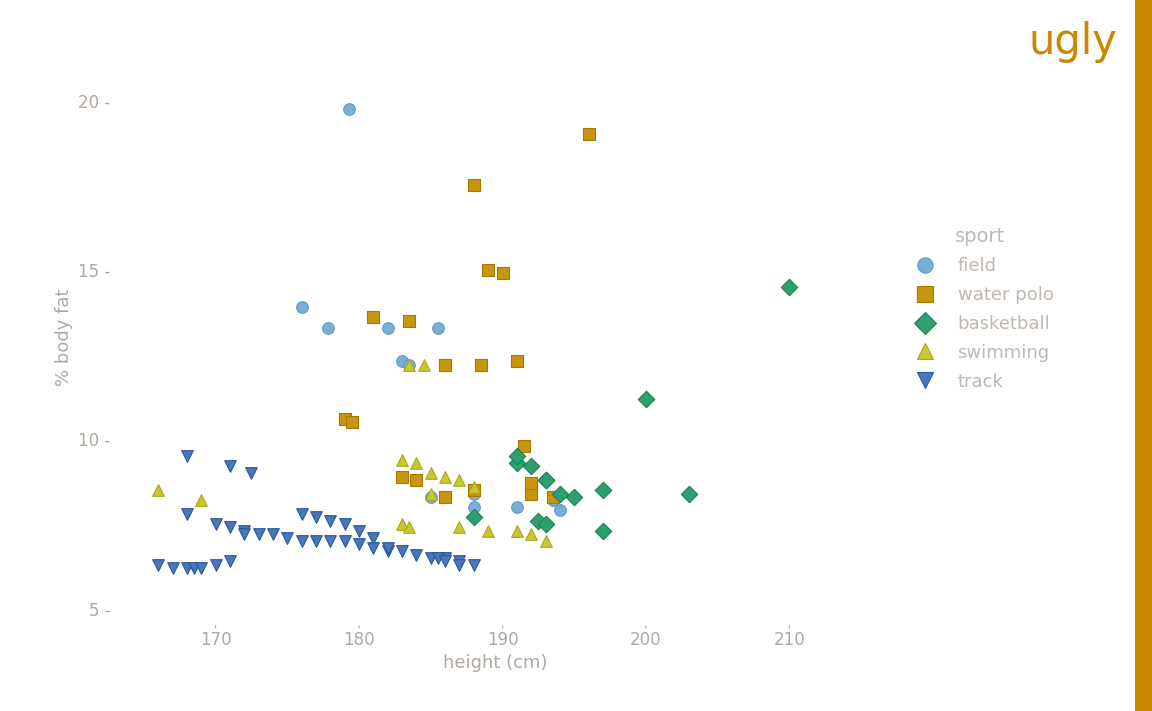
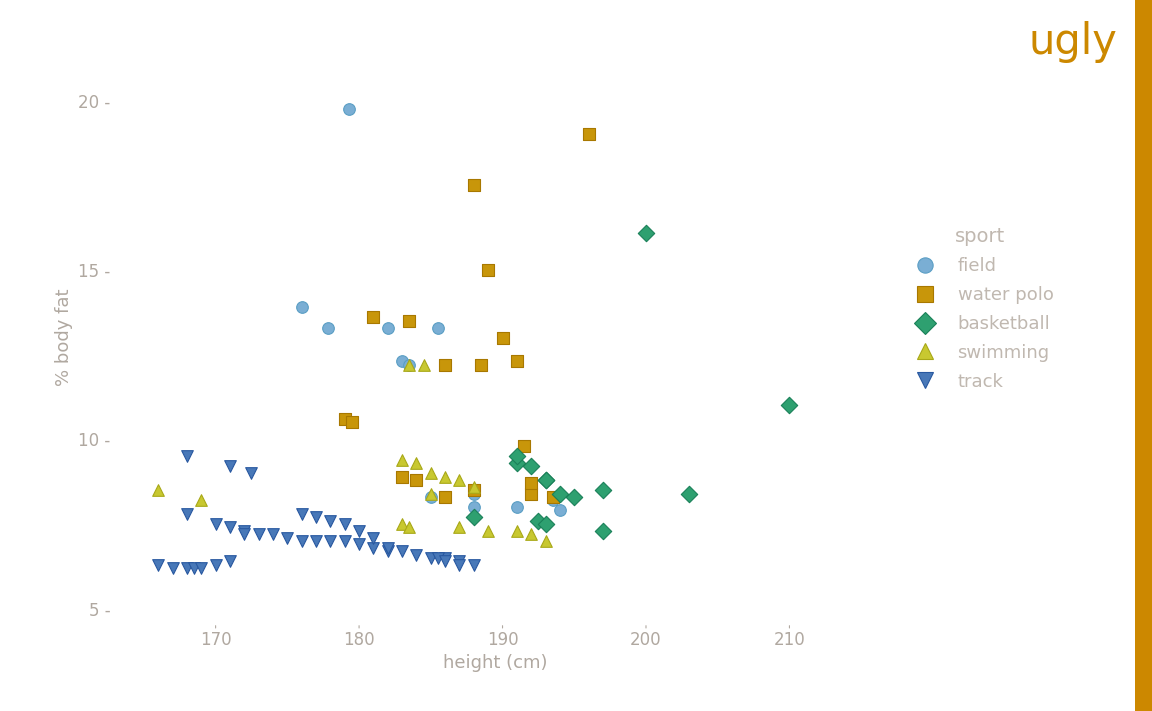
water polo/190: 14.9 - -> 13.0 -
basketball/200: 11.2 - -> 16.1 -
basketball/210: 14.5 - -> 11.0 -
